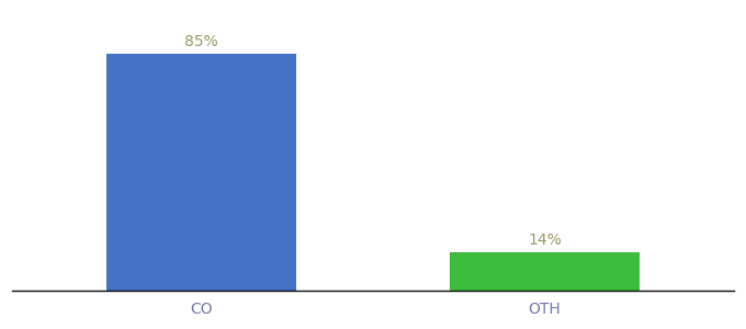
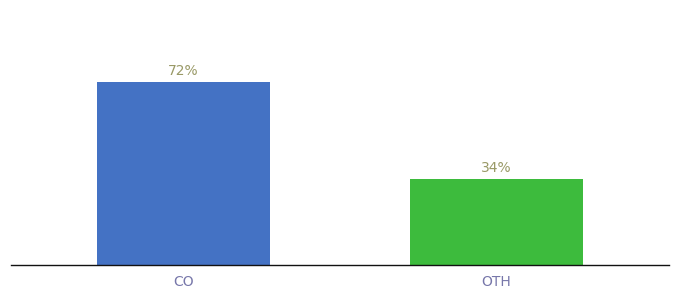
CO: 85% -> 72%
OTH: 14% -> 34%
